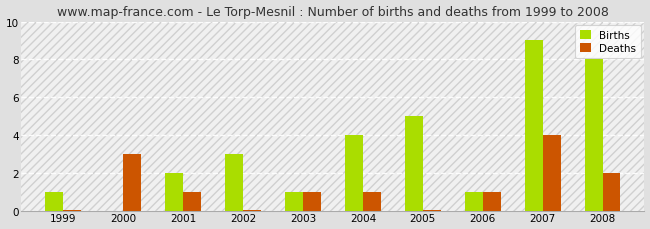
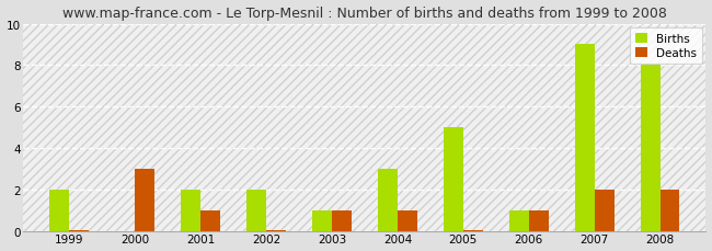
Births/1999: 1 -> 2
Births/2002: 3 -> 2
Births/2004: 4 -> 3
Deaths/2007: 4.0 -> 2.0
